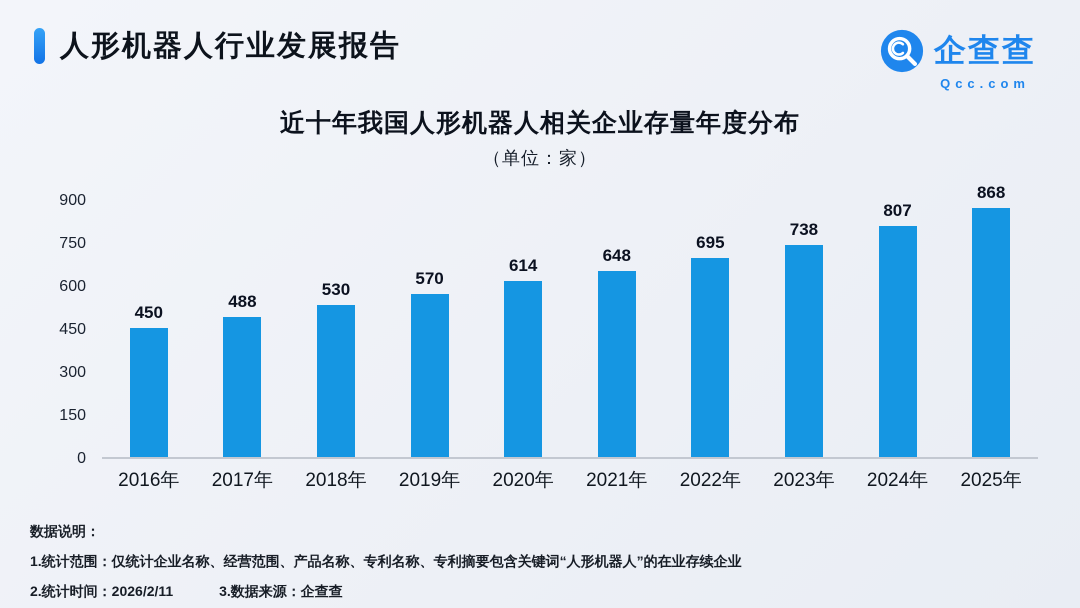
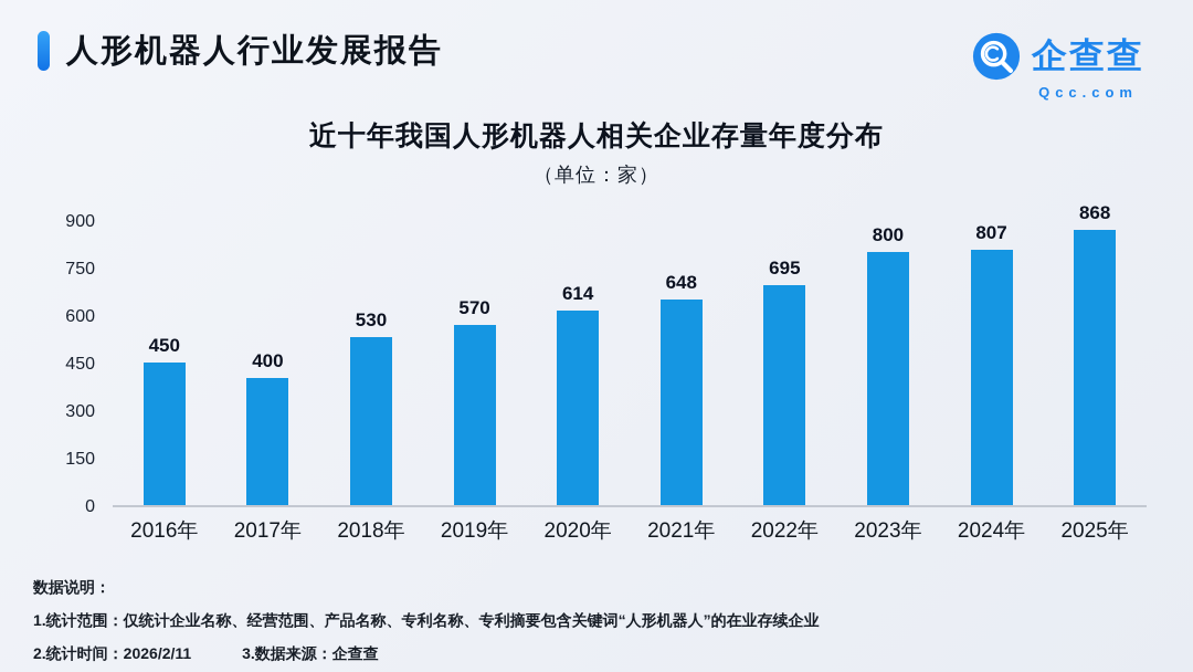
2017年: 488 -> 400
2023年: 738 -> 800
